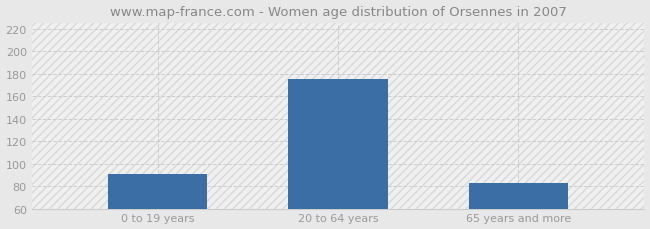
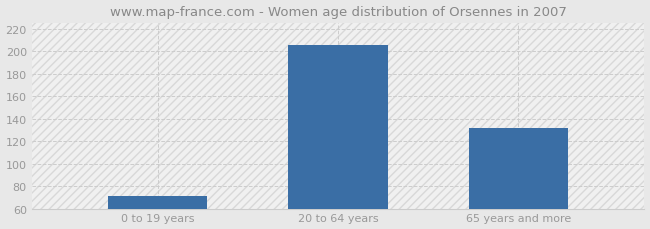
0 to 19 years: 91 -> 71
20 to 64 years: 175 -> 205
65 years and more: 83 -> 132
